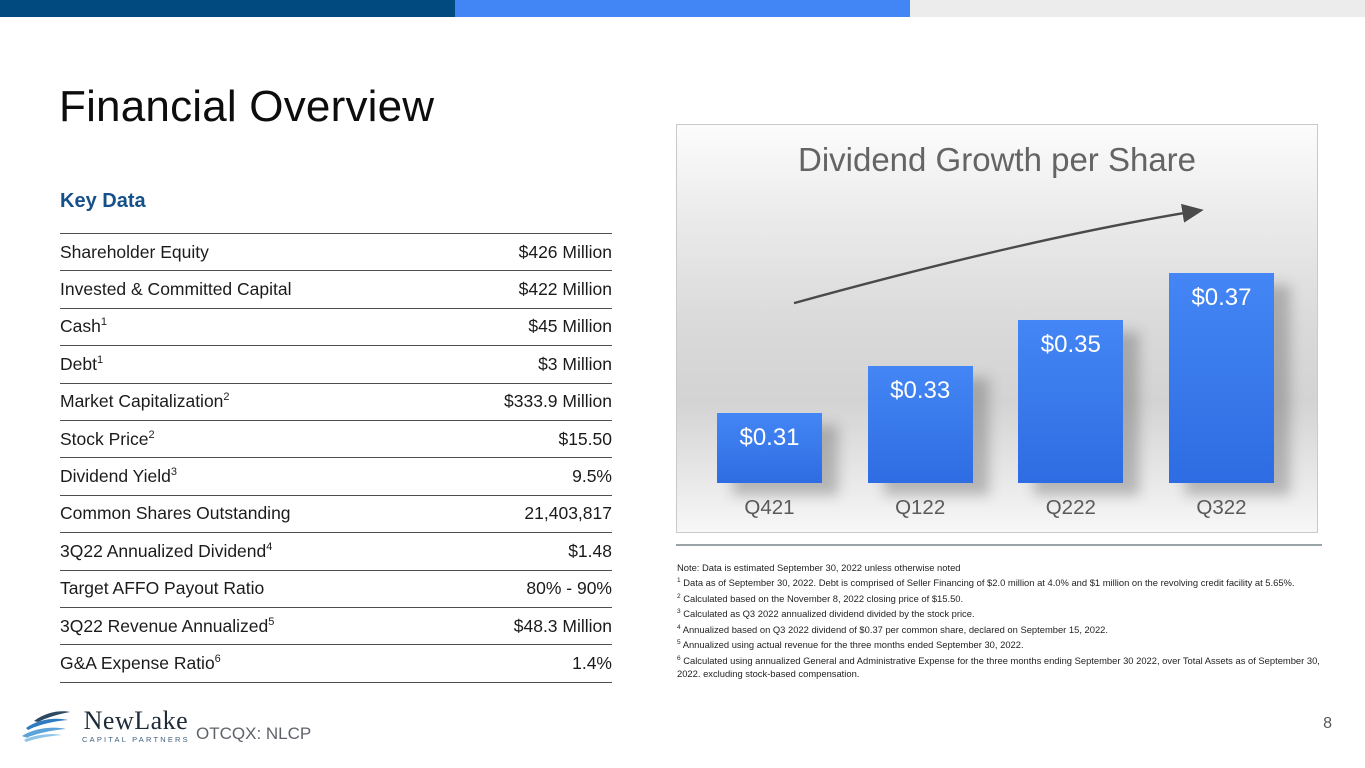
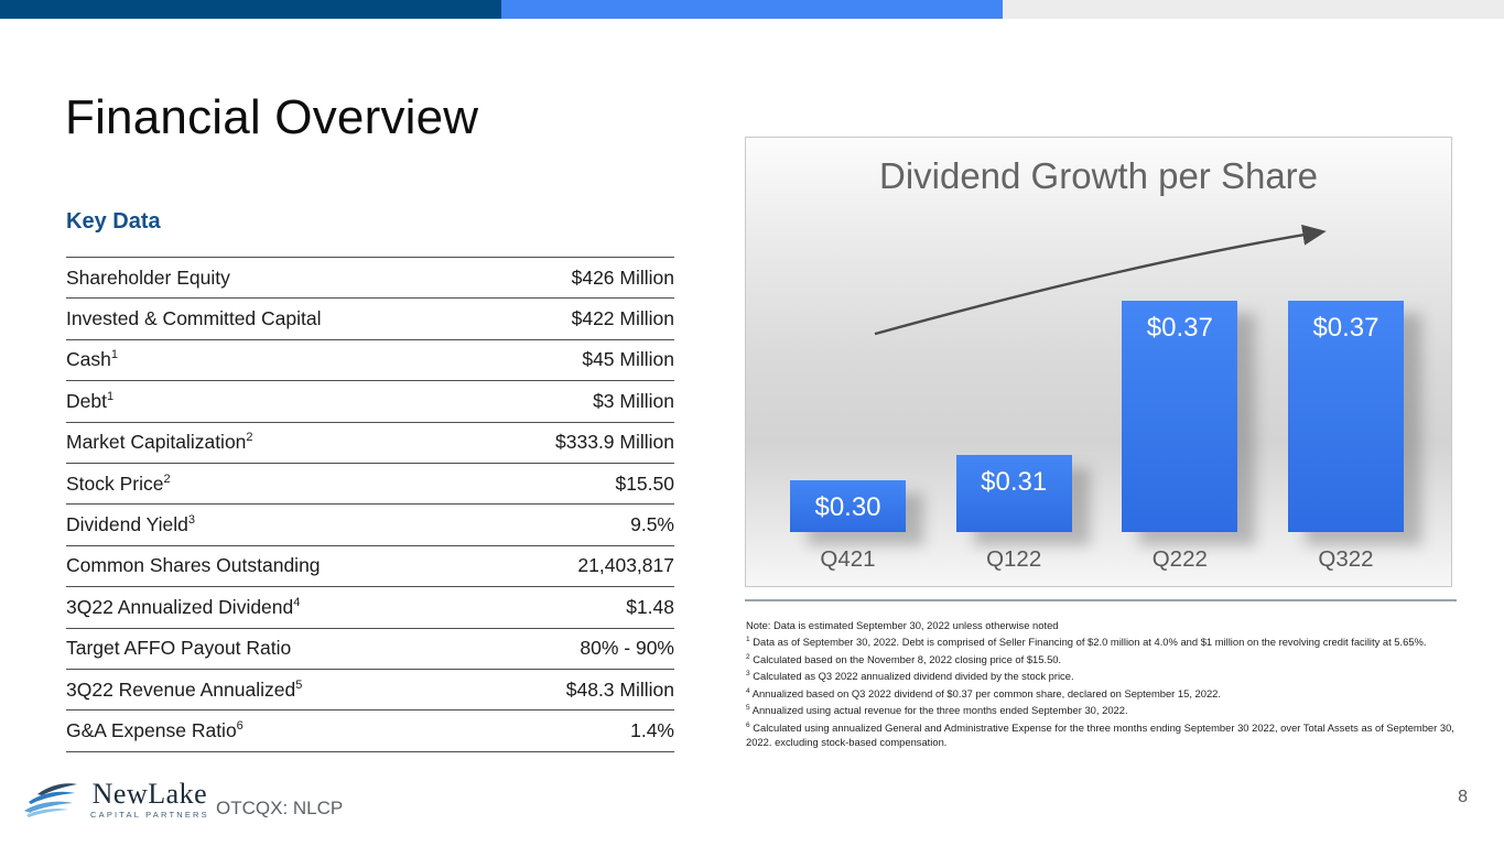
Q421: $0.31 -> $0.30
Q122: $0.33 -> $0.31
Q222: $0.35 -> $0.37
